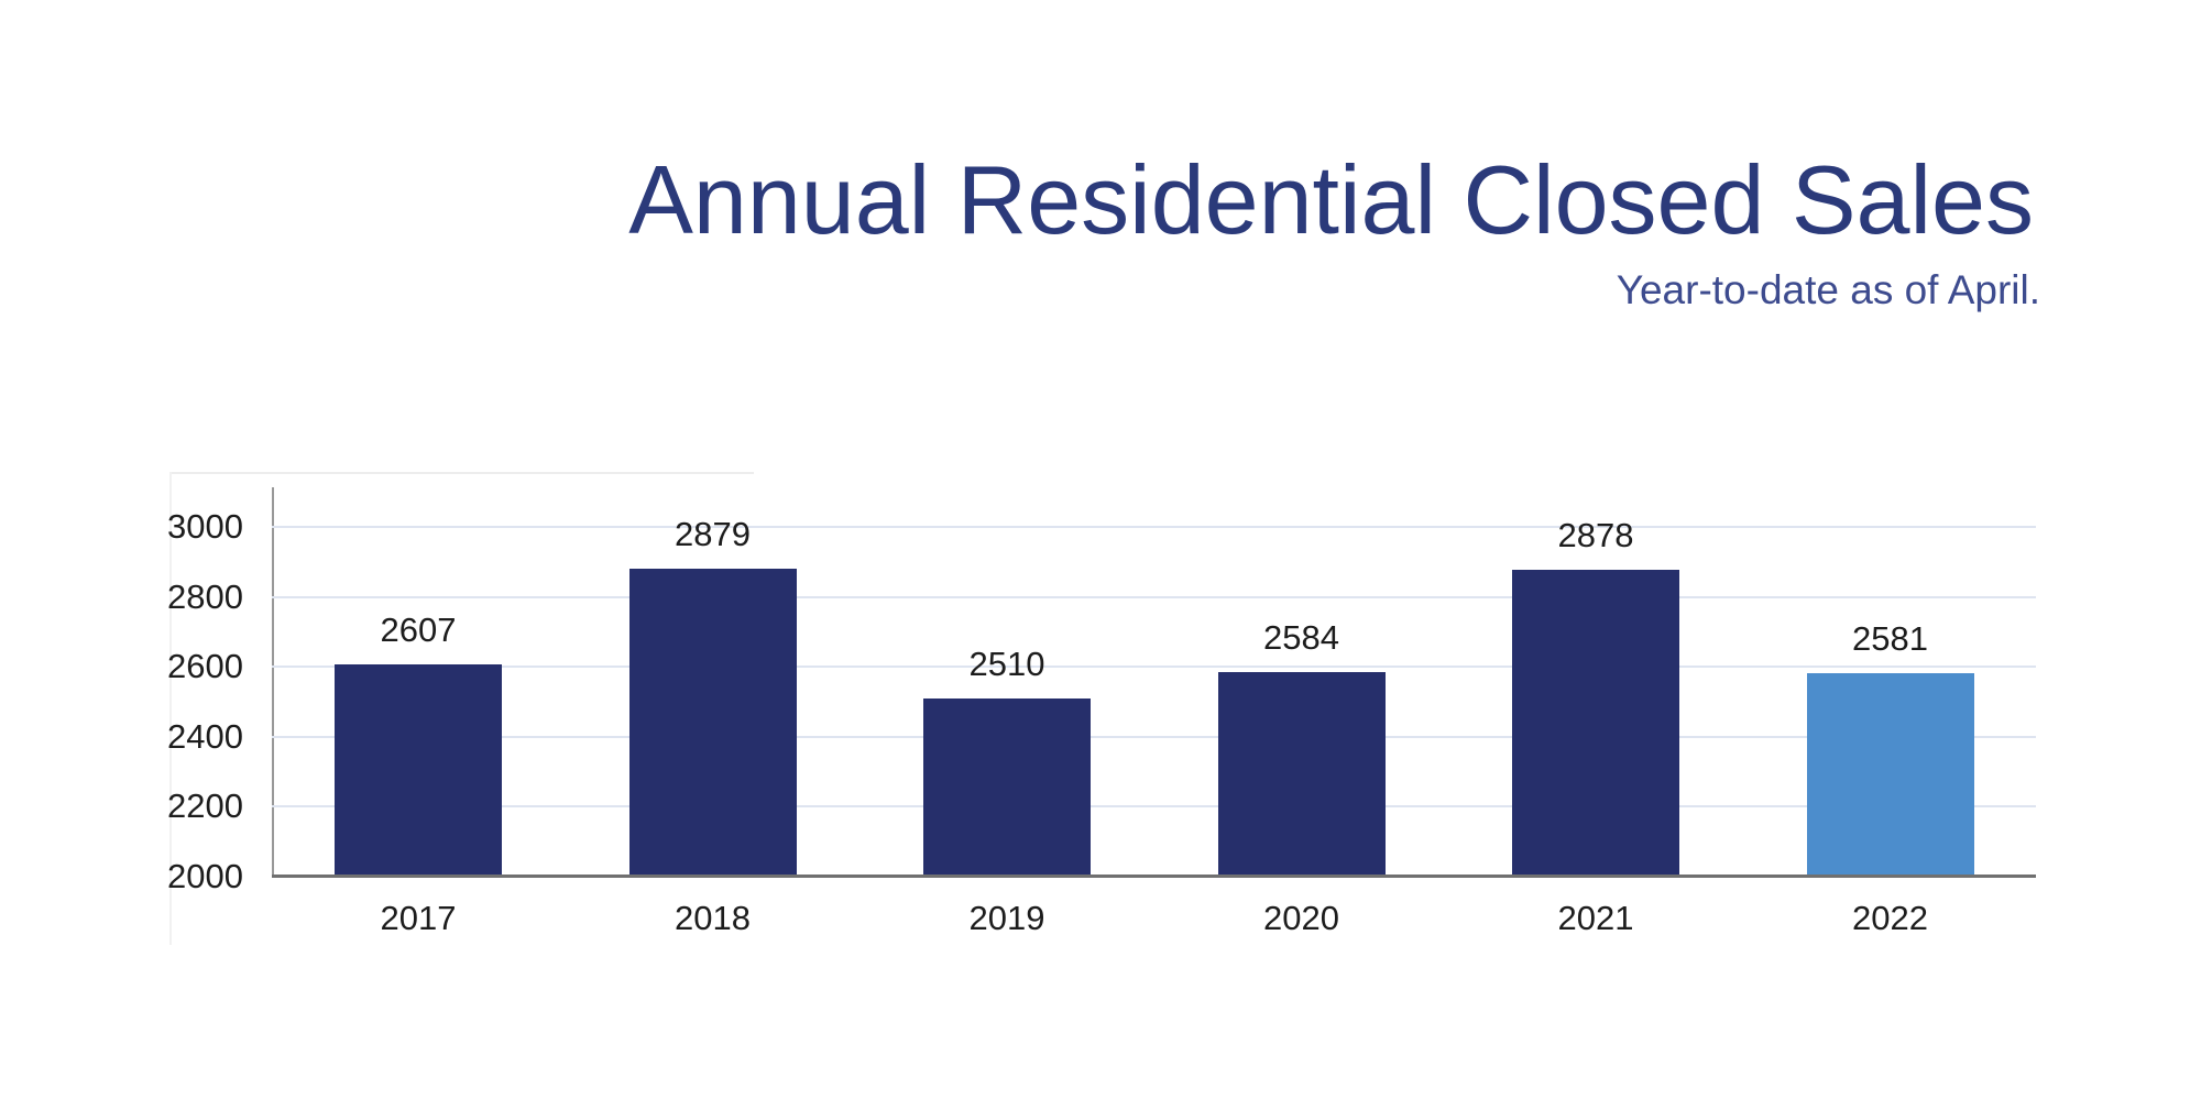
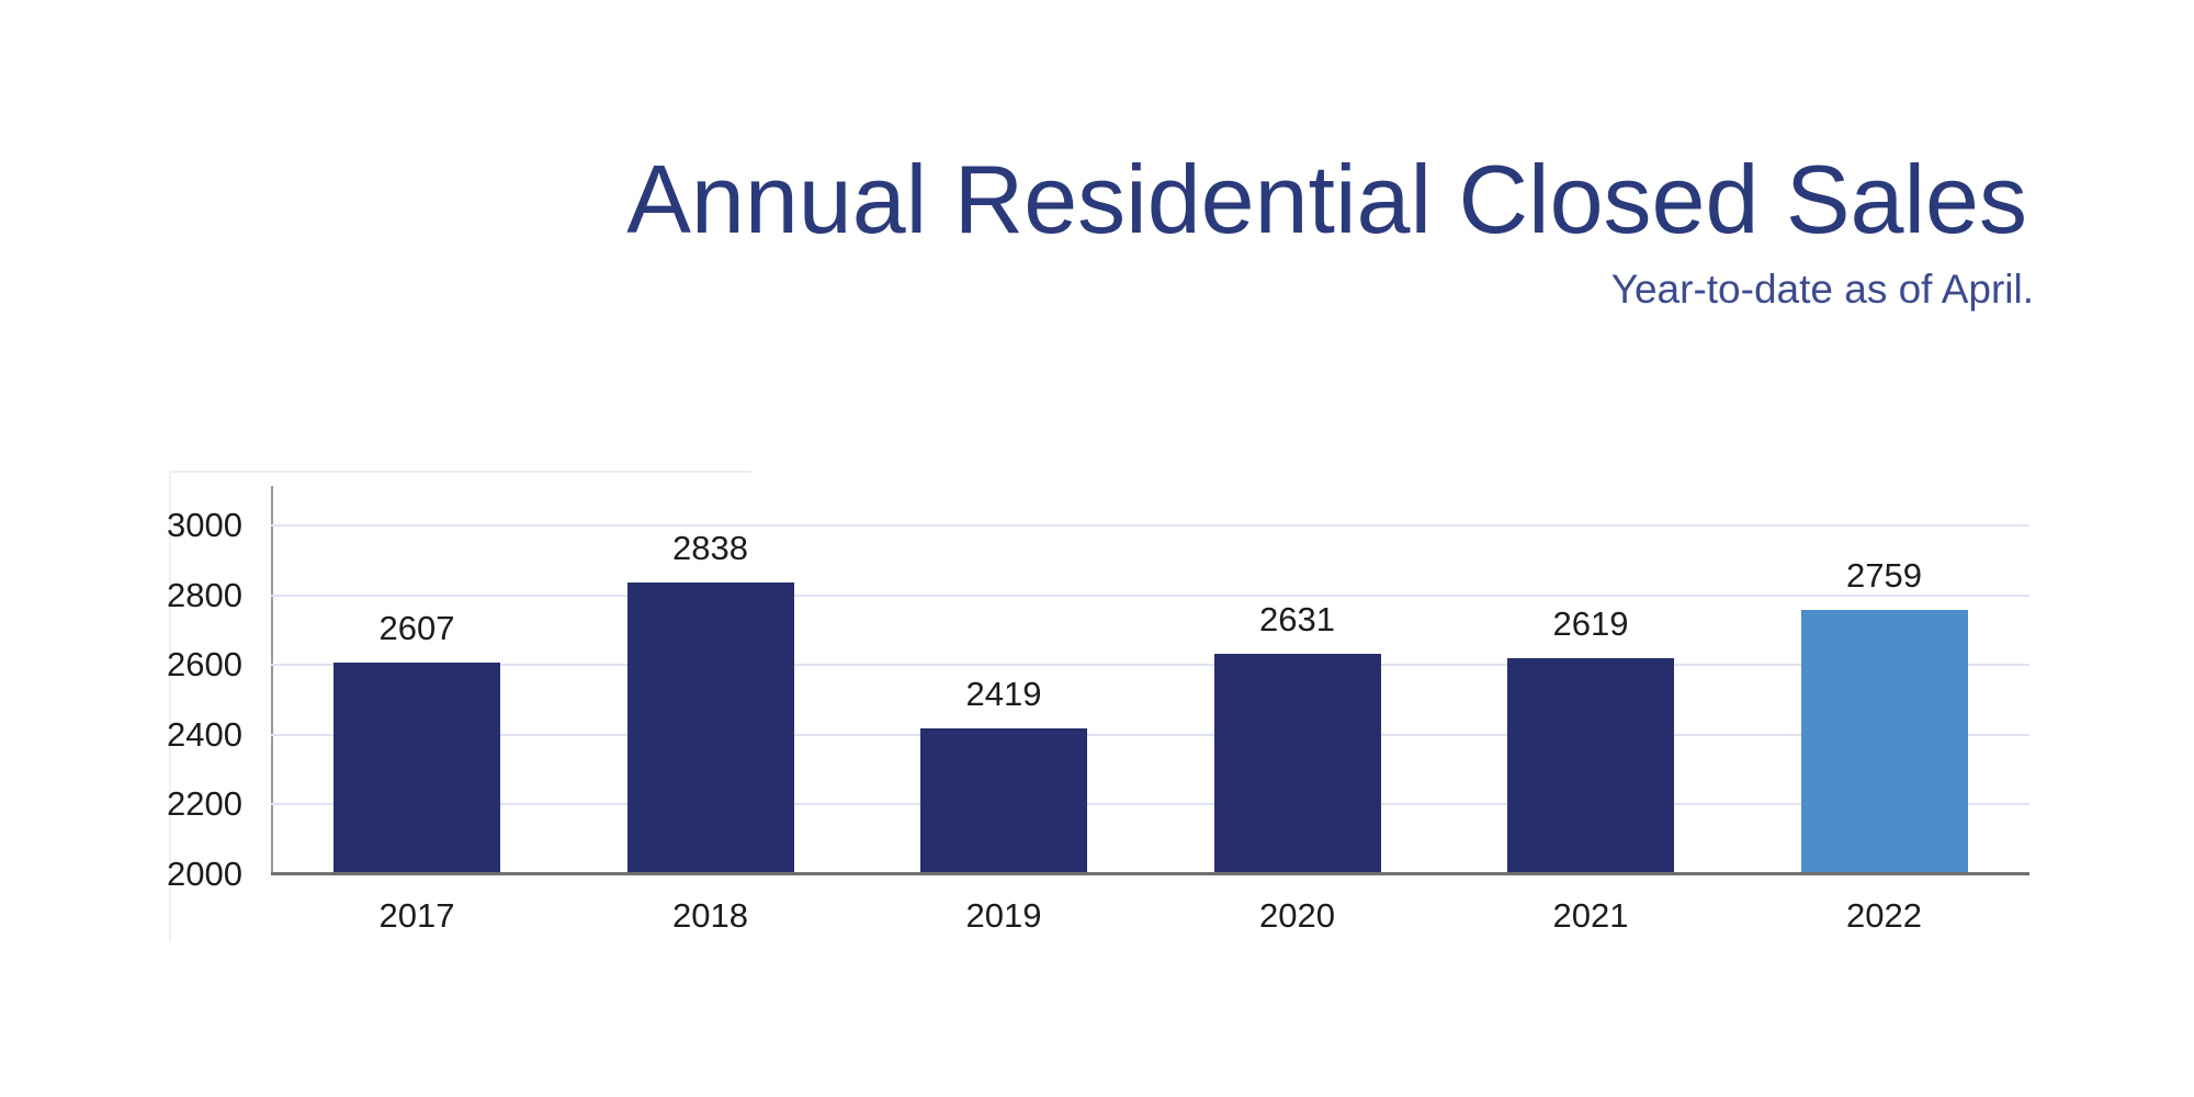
2018: 2879 -> 2838
2019: 2510 -> 2419
2020: 2584 -> 2631
2021: 2878 -> 2619
2022: 2581 -> 2759
